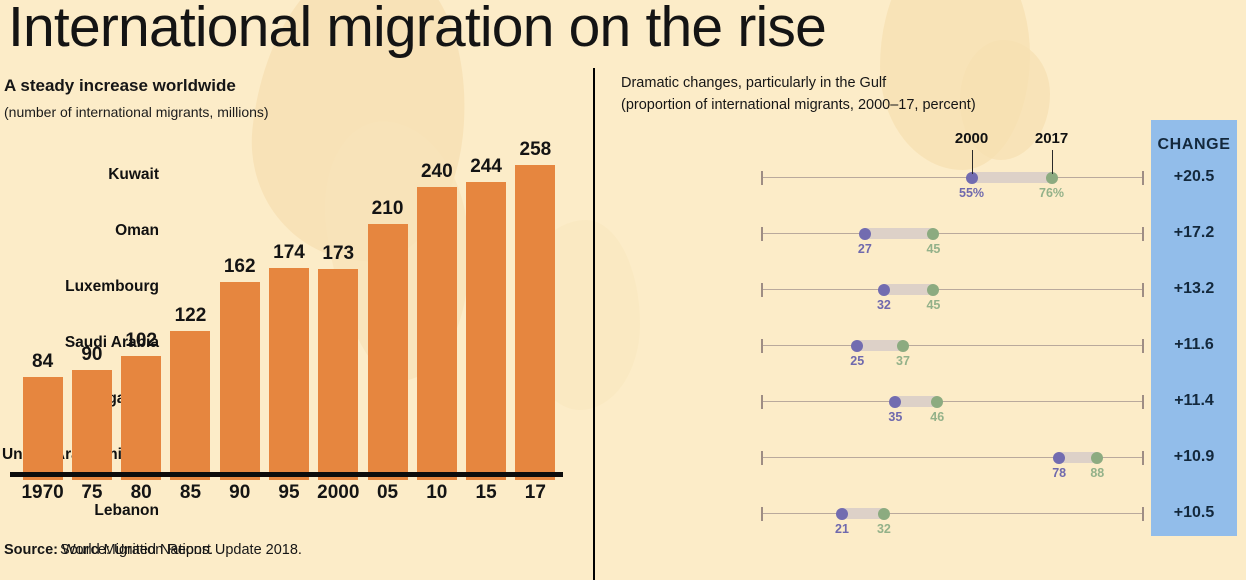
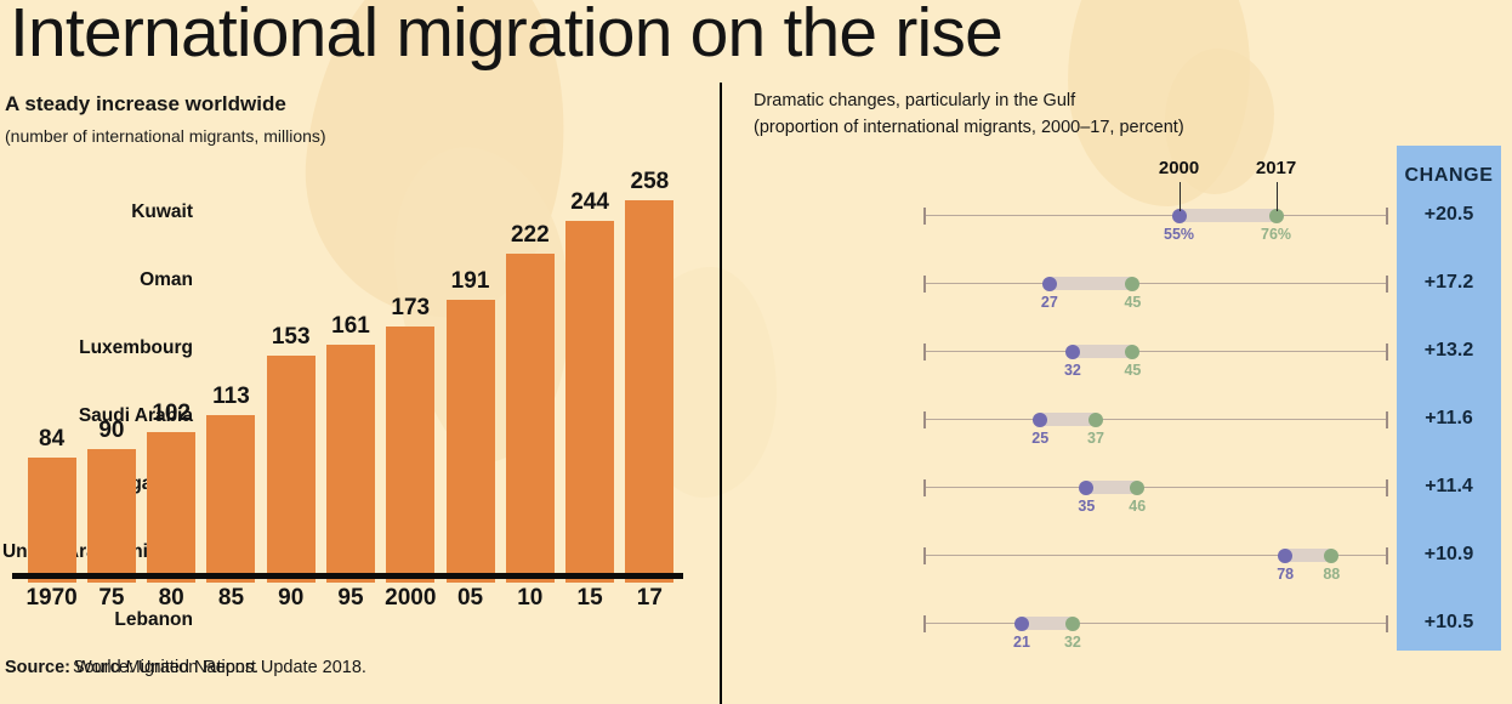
A steady increase worldwide/85: 122 -> 113
A steady increase worldwide/90: 162 -> 153
A steady increase worldwide/95: 174 -> 161
A steady increase worldwide/05: 210 -> 191
A steady increase worldwide/10: 240 -> 222
